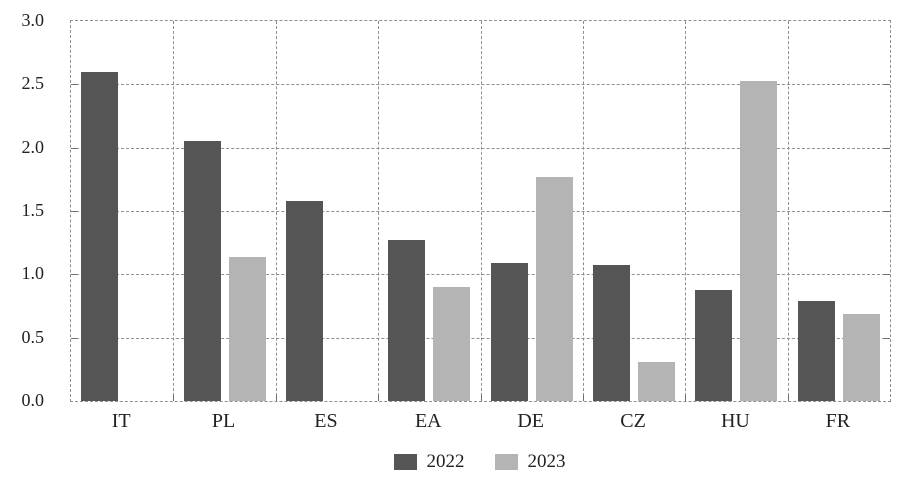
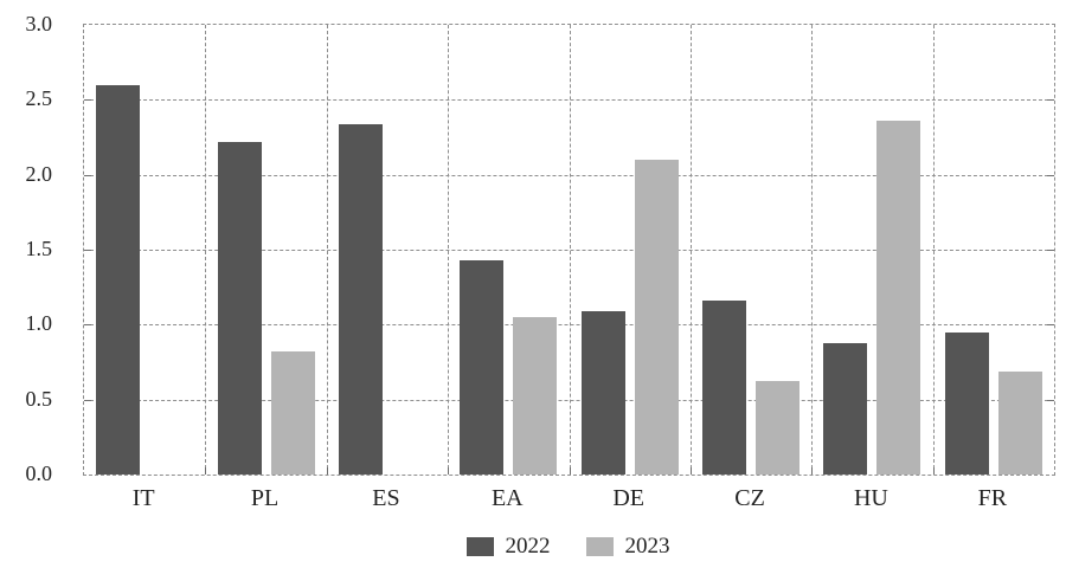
2022/PL: 2.05 -> 2.22
2023/PL: 1.14 -> 0.82
2022/ES: 1.58 -> 2.34
2022/EA: 1.27 -> 1.43
2023/EA: 0.90 -> 1.05
2023/DE: 1.77 -> 2.10
2022/CZ: 1.07 -> 1.16
2023/CZ: 0.31 -> 0.62
2023/HU: 2.53 -> 2.36
2022/FR: 0.79 -> 0.95
